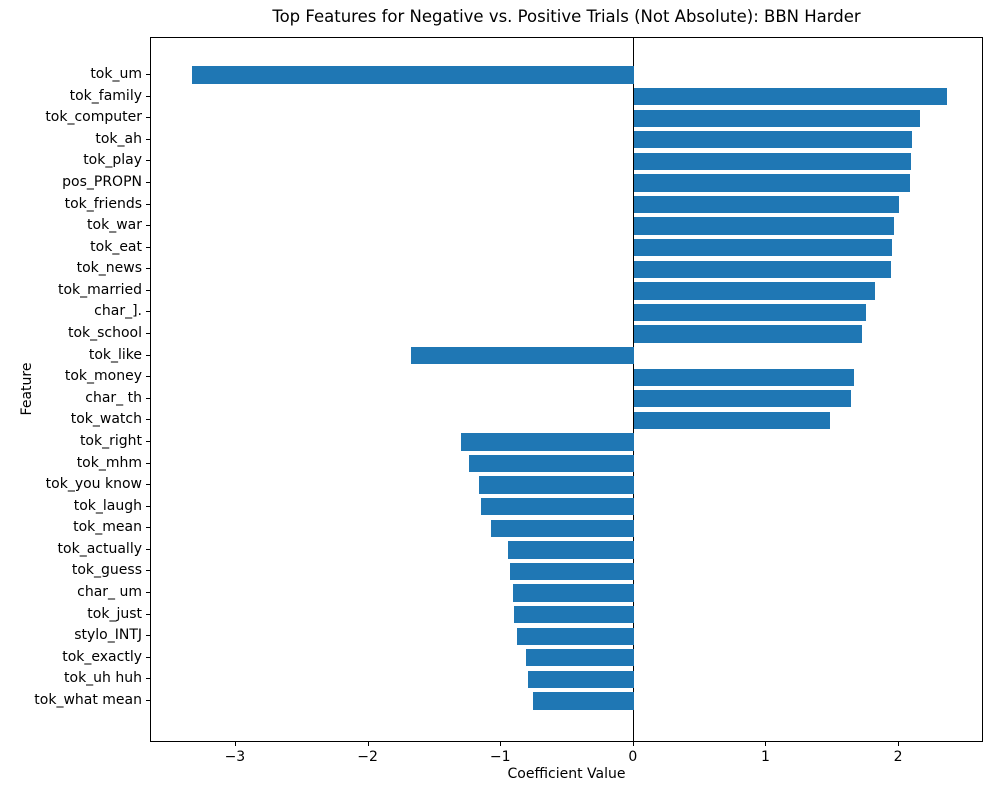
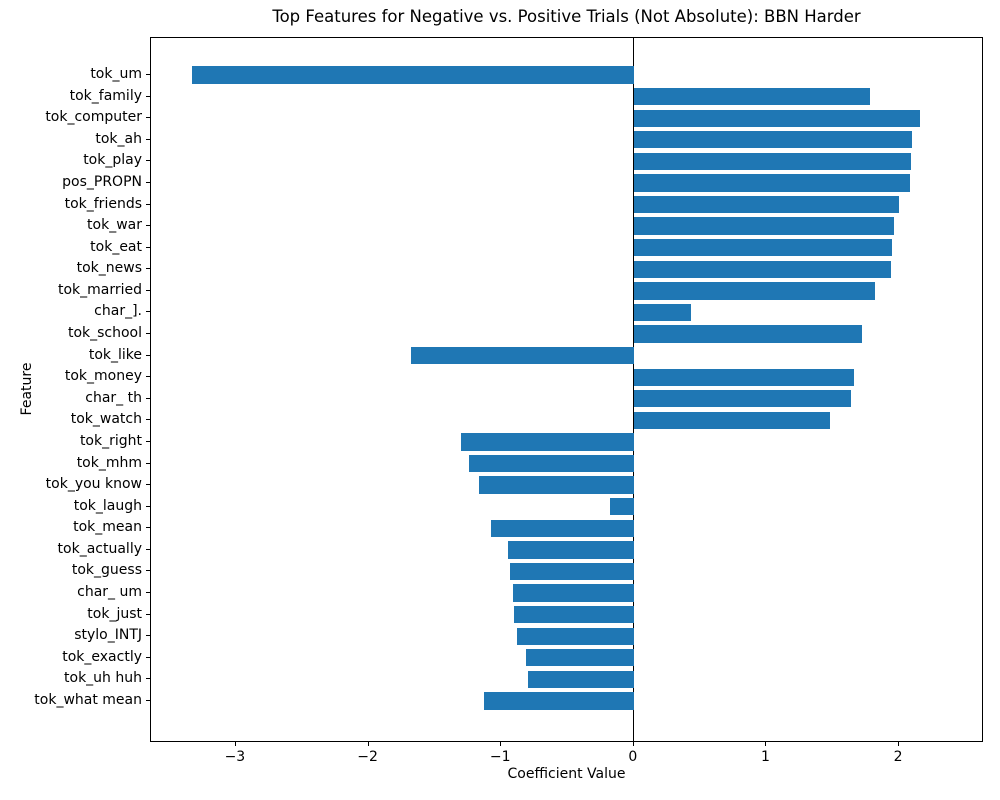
tok_family: 2.36 -> 1.78
char_].: 1.75 -> 0.43
tok_laugh: -1.15 -> -0.18
tok_what mean: -0.76 -> -1.13
